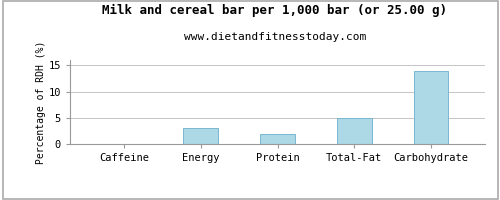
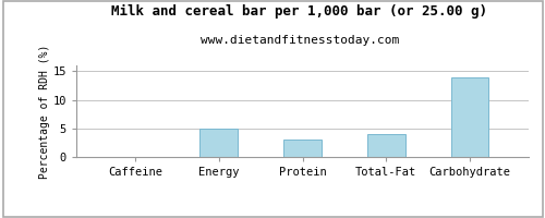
Energy: 3 -> 5
Protein: 2 -> 3
Total-Fat: 5 -> 4
